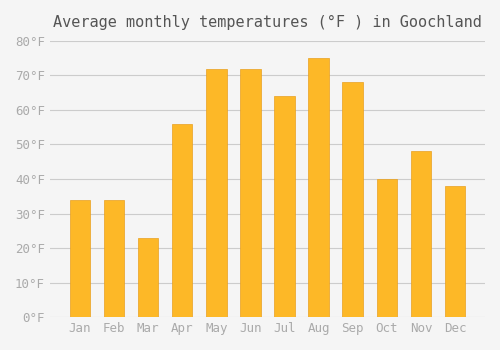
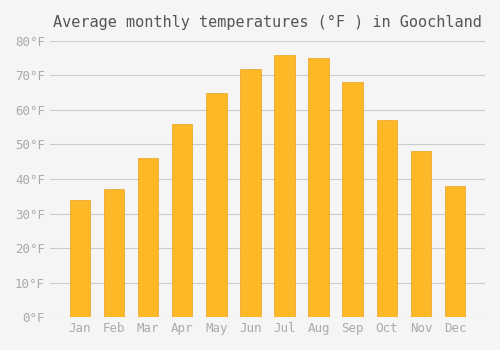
Feb: 34°F -> 37°F
Mar: 23°F -> 46°F
May: 72°F -> 65°F
Jul: 64°F -> 76°F
Oct: 40°F -> 57°F
